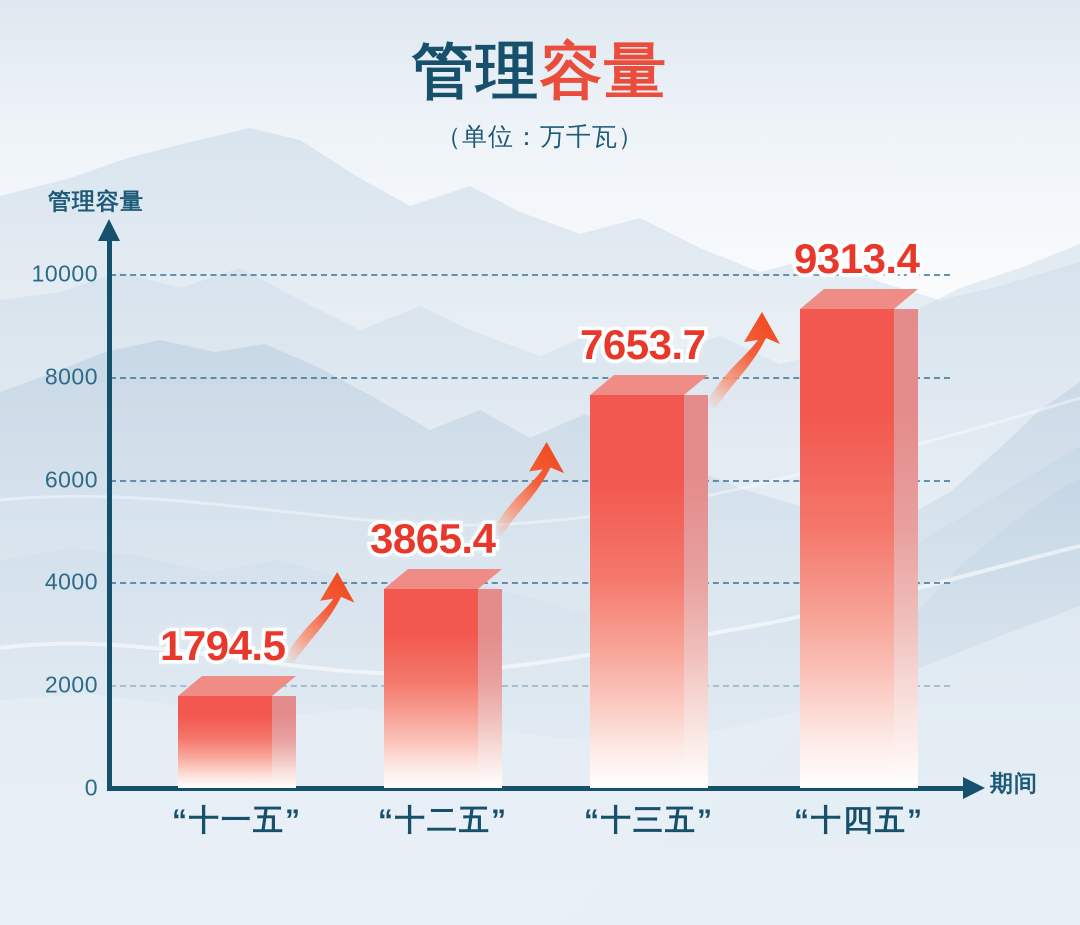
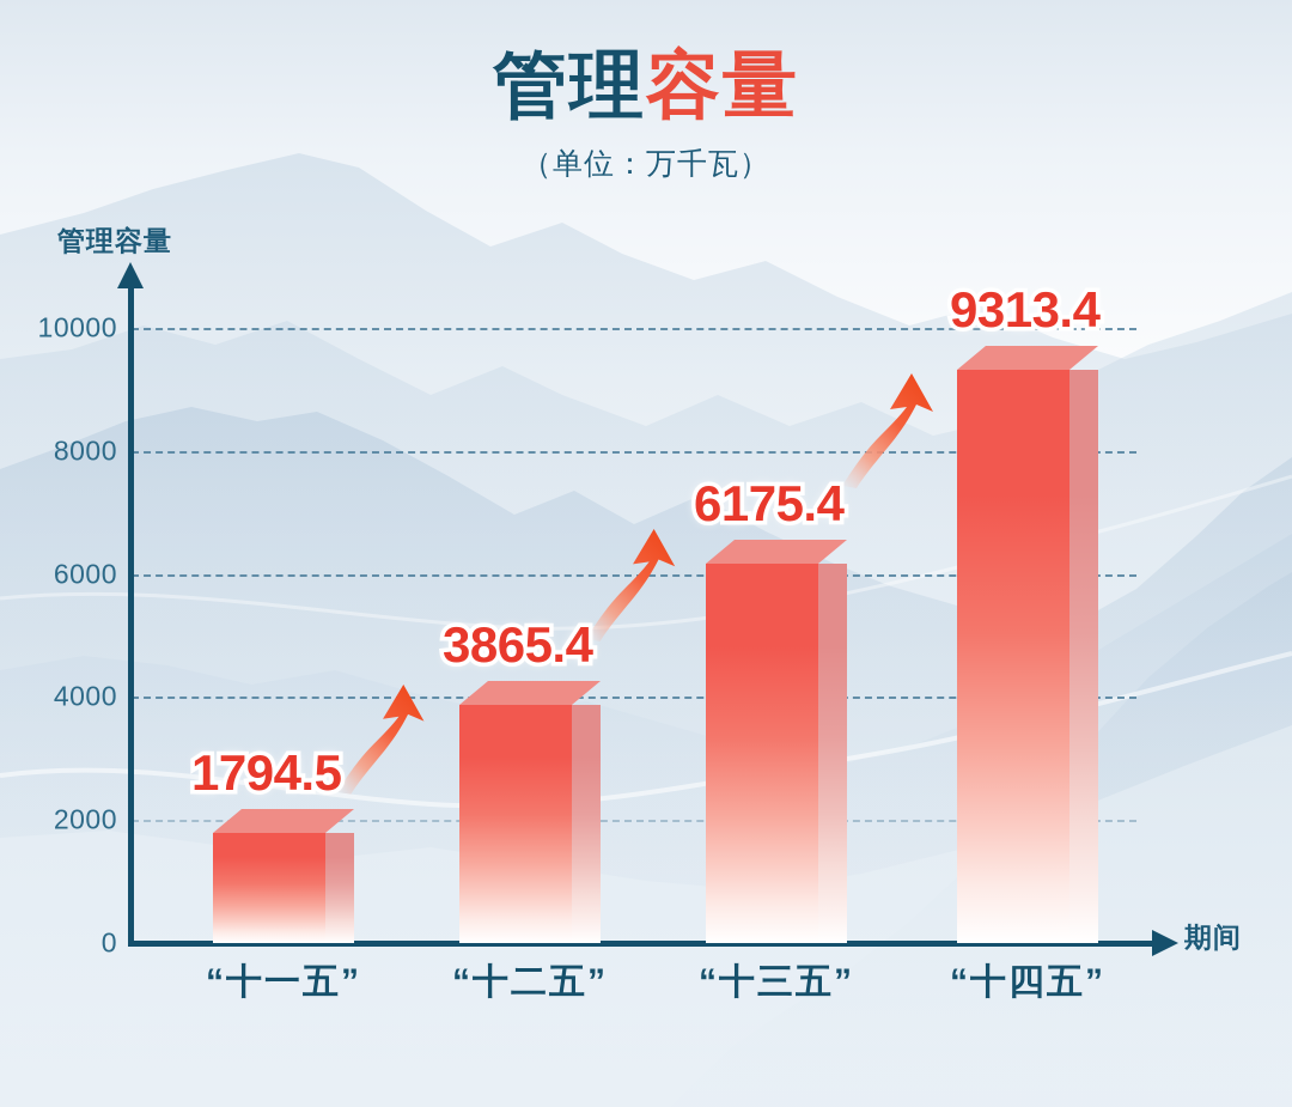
“十三五”: 7653.7 -> 6175.4
